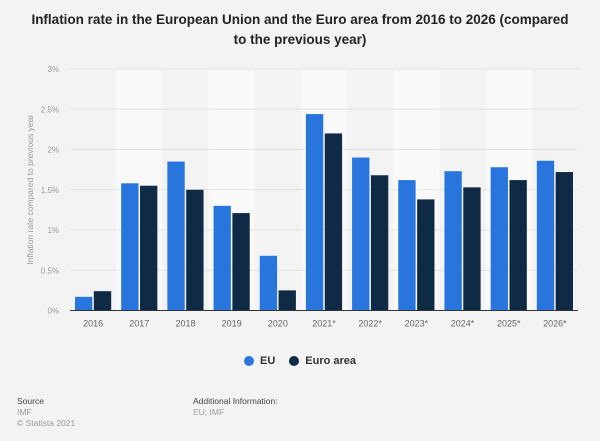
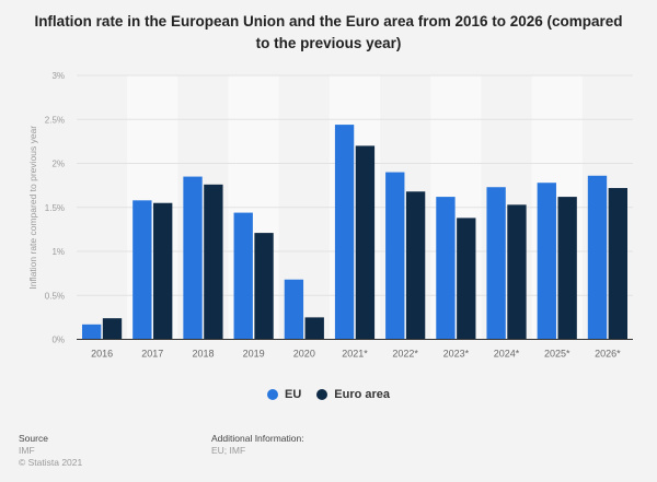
Euro area/2018: 1.5% -> 1.8%
EU/2019: 1.3% -> 1.4%
